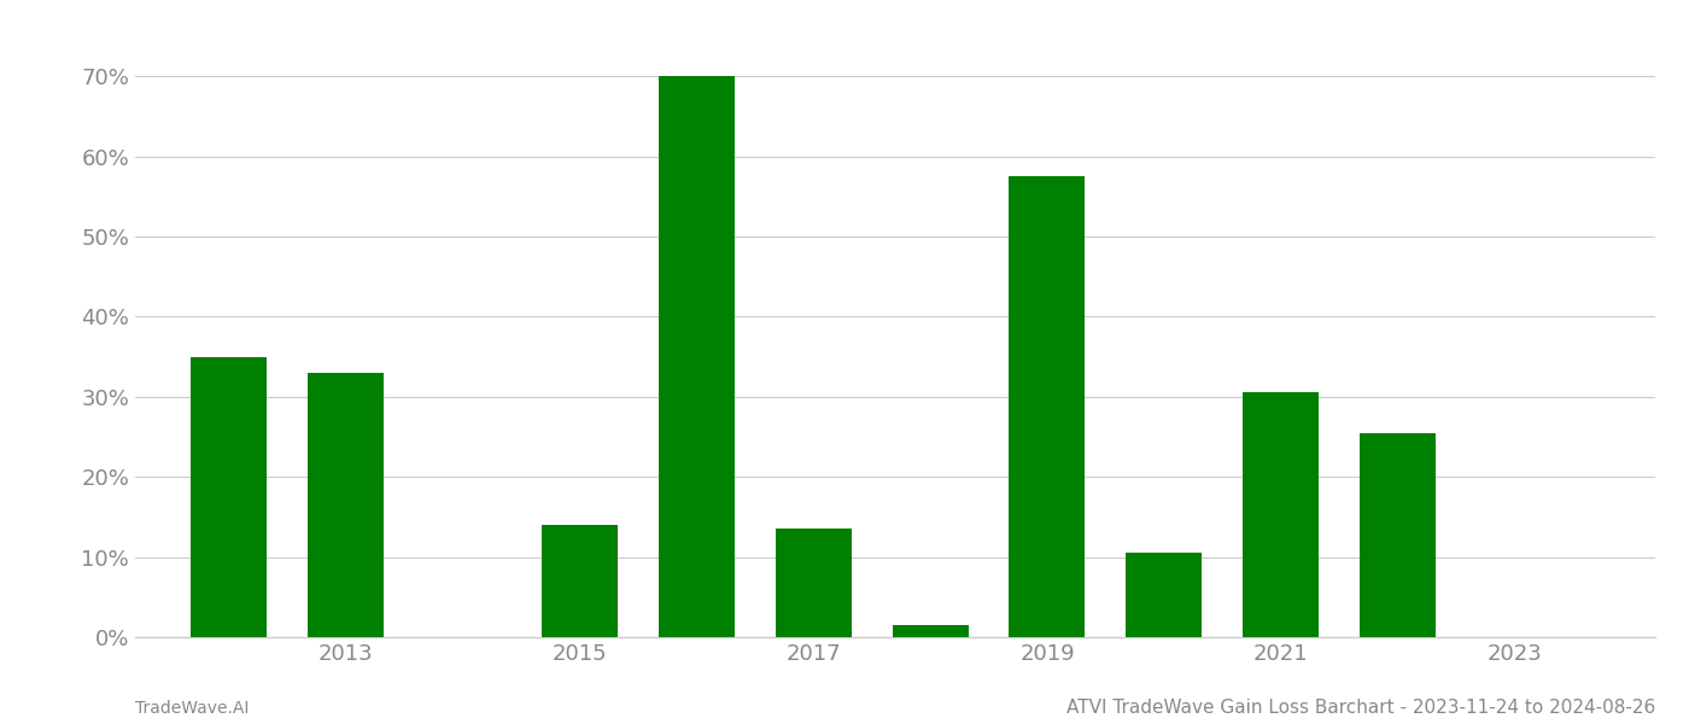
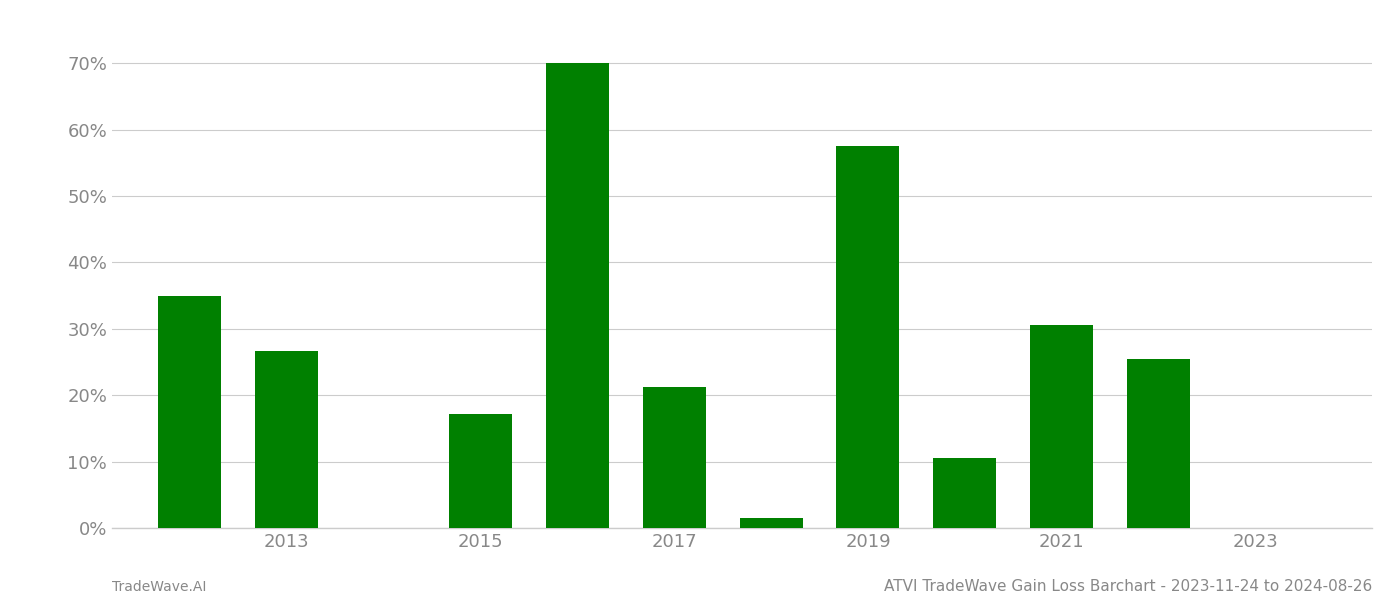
2013: 33.0% -> 26.6%
2015: 14.0% -> 17.2%
2017: 13.5% -> 21.2%
